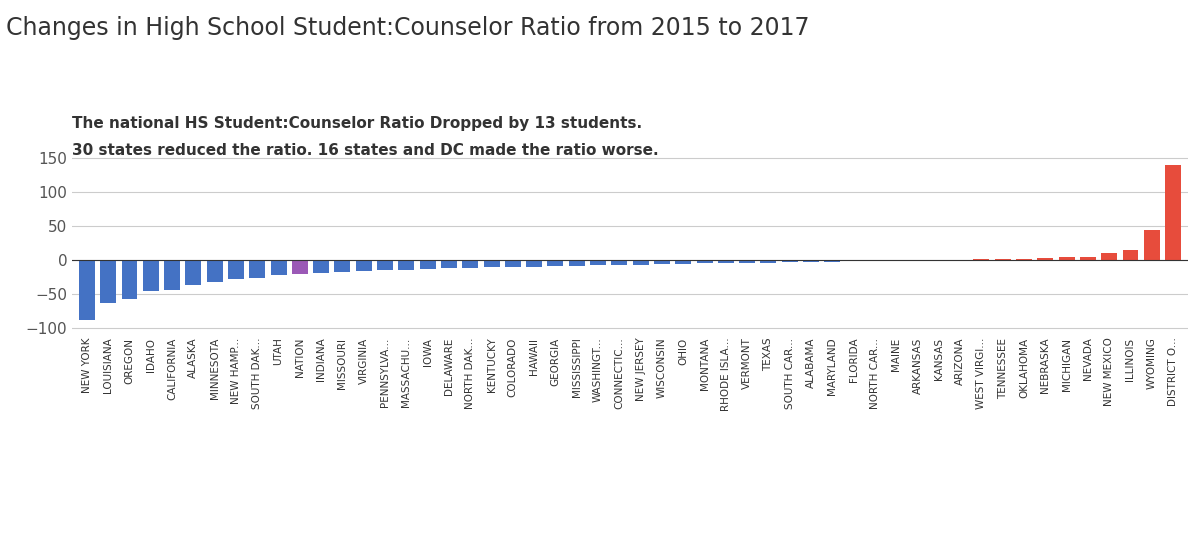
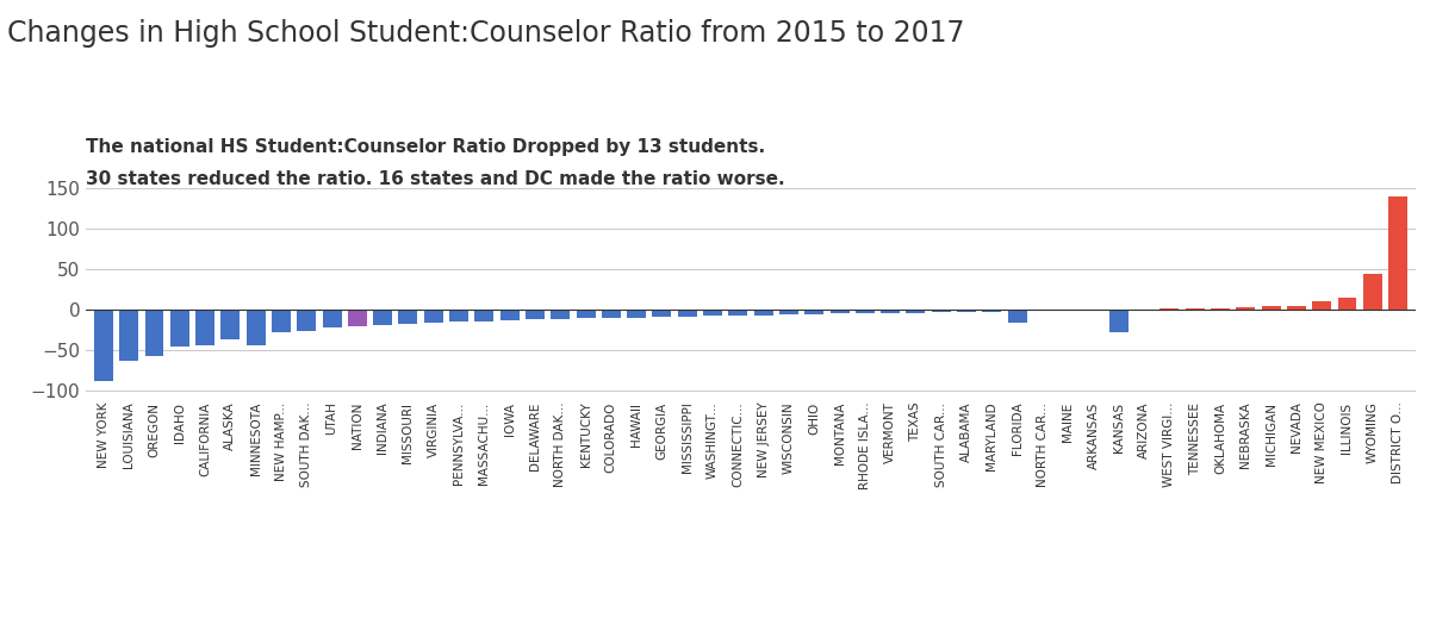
MINNESOTA: -32 -> -44
FLORIDA: -2 -> -16
KANSAS: -1 -> -28
